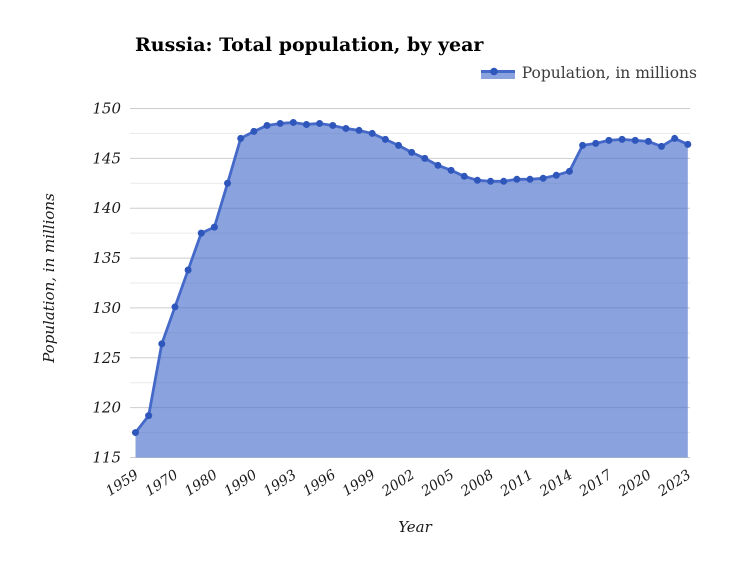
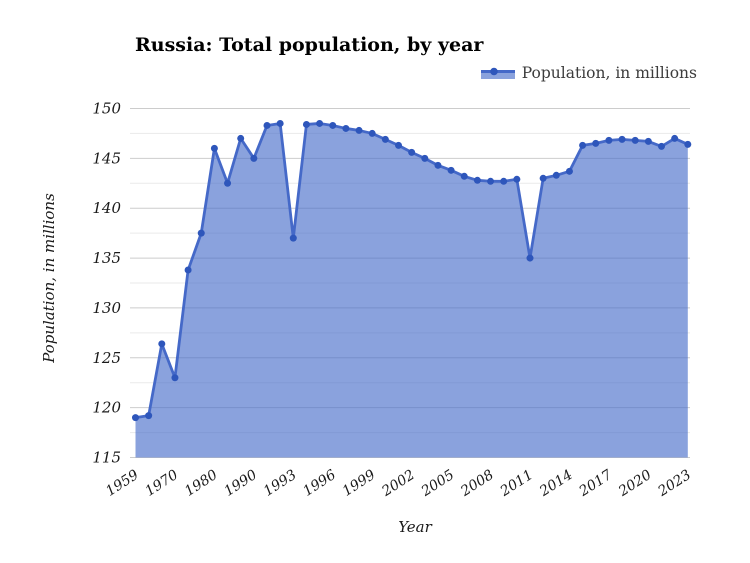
1959: 118 -> 119
1970: 130 -> 123
1980: 138 -> 146
1990: 148 -> 145
1993: 149 -> 137
2011: 143 -> 135
